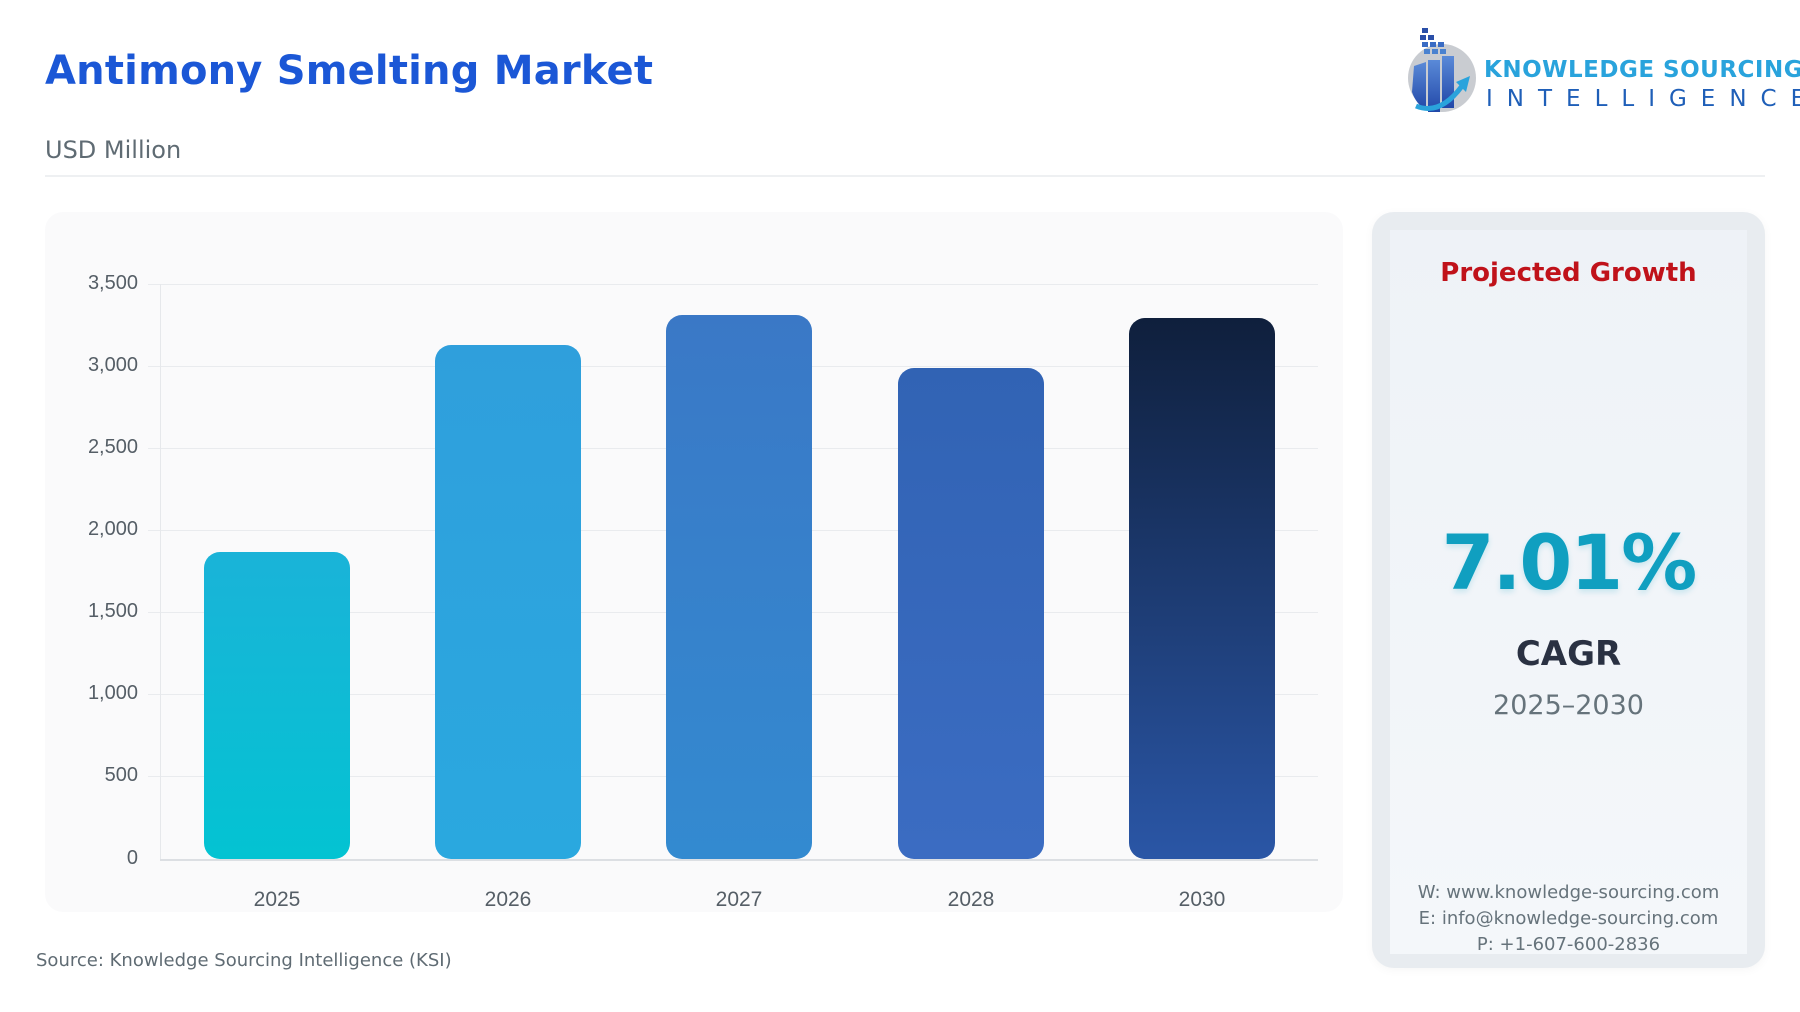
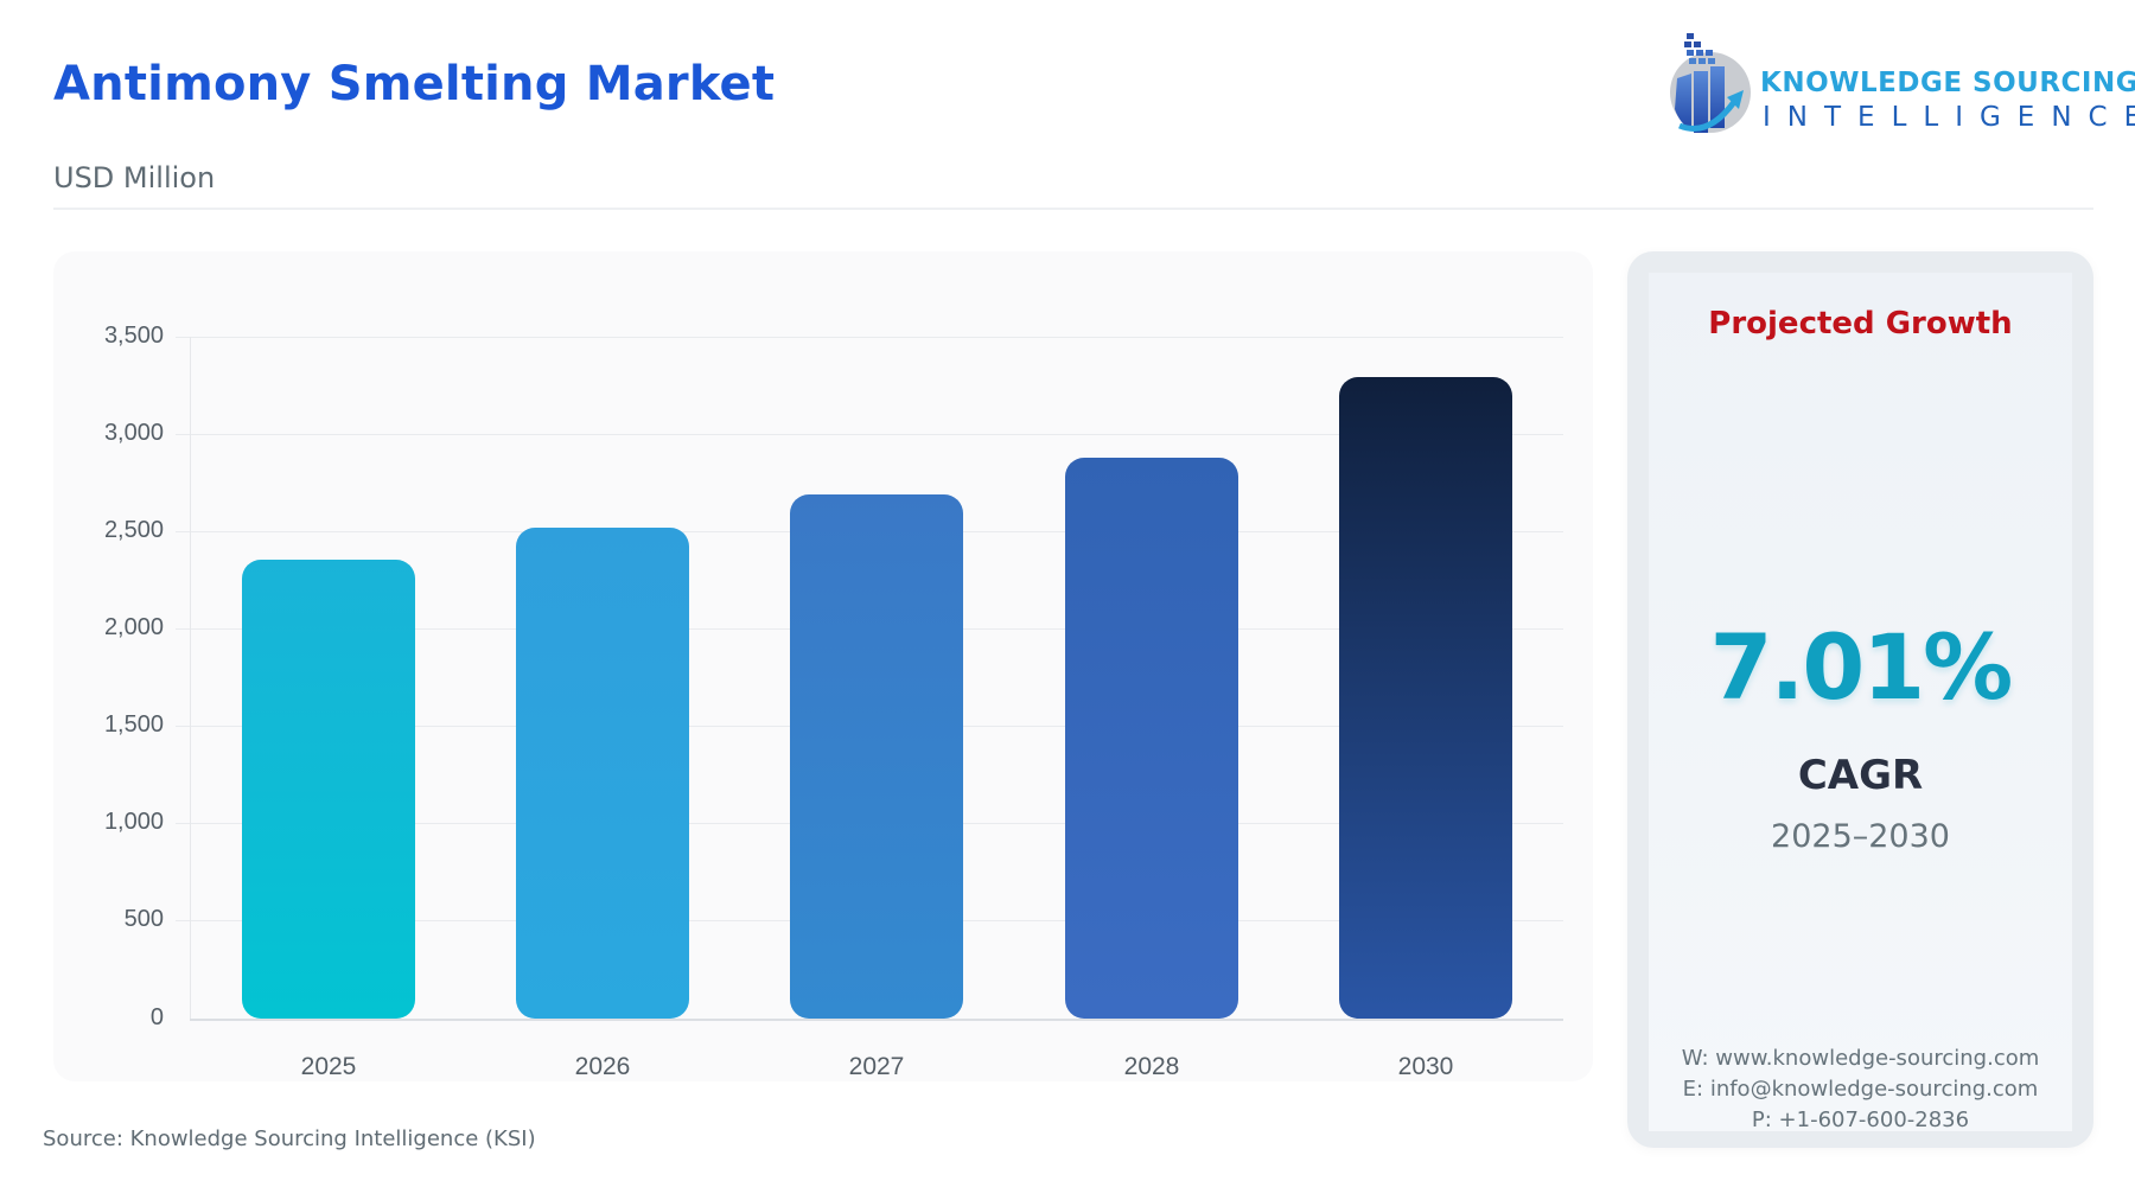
2025: 1870 -> 2360
2026: 3130 -> 2520
2027: 3310 -> 2690
2028: 2990 -> 2880
